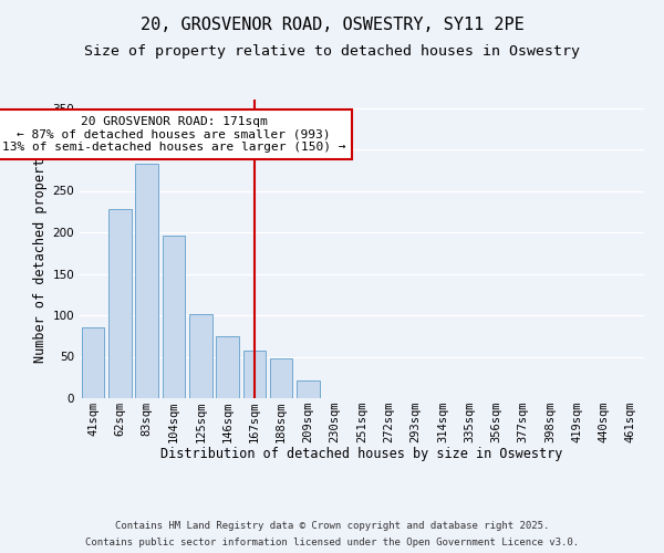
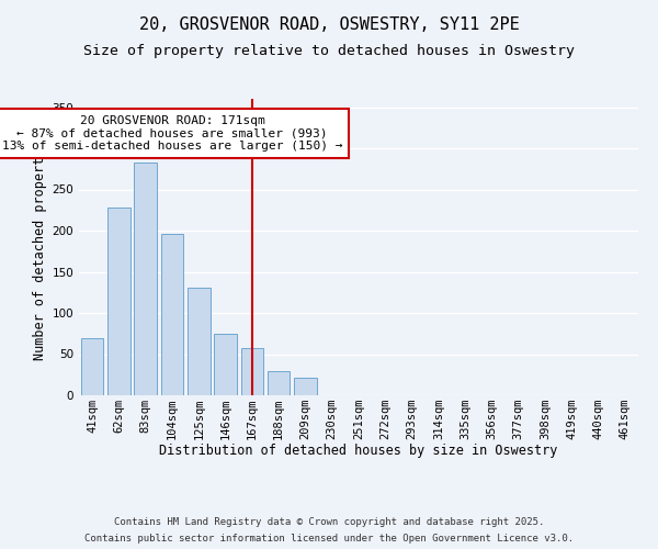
41sqm: 86 -> 70
125sqm: 102 -> 131
188sqm: 48 -> 30
